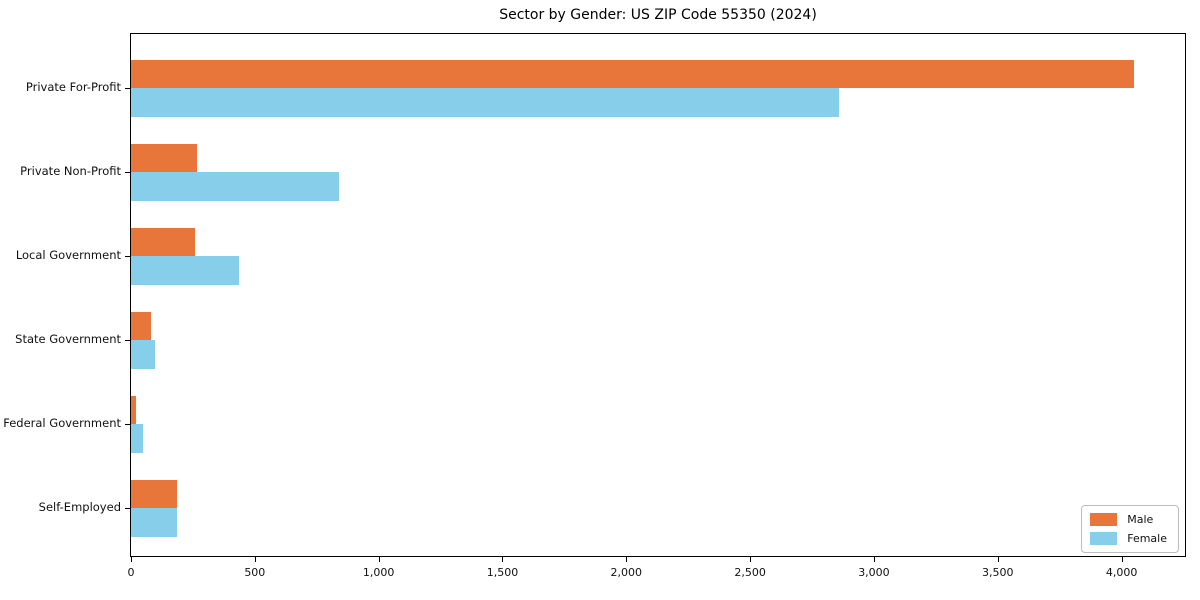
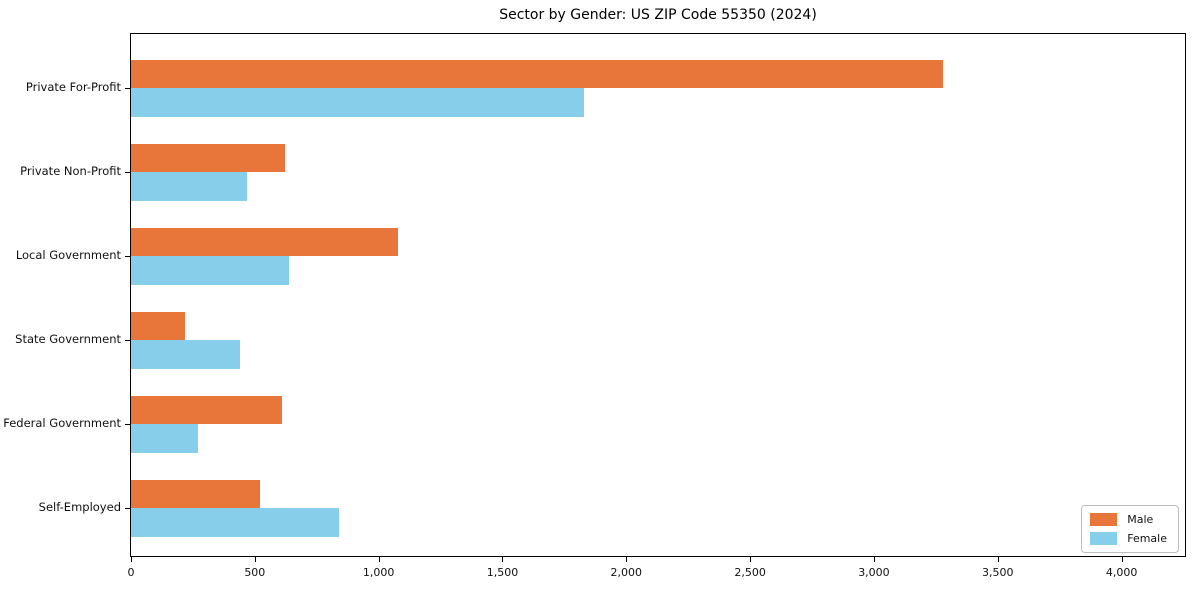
Male/Private For-Profit: 4050 -> 3280
Female/Private For-Profit: 2860 -> 1830
Male/Private Non-Profit: 260 -> 620
Female/Private Non-Profit: 840 -> 470
Male/Local Government: 260 -> 1080
Female/Local Government: 440 -> 640
Male/State Government: 80 -> 220
Female/State Government: 100 -> 440
Male/Federal Government: 20 -> 610
Female/Federal Government: 50 -> 270
Male/Self-Employed: 180 -> 520
Female/Self-Employed: 180 -> 840
